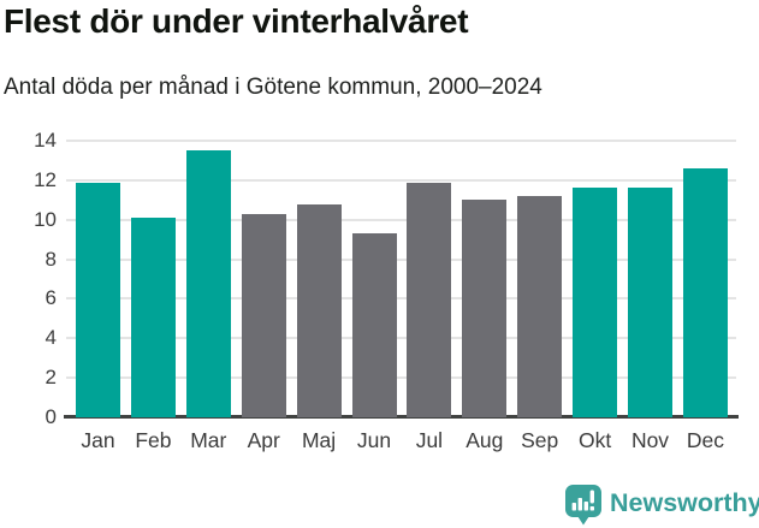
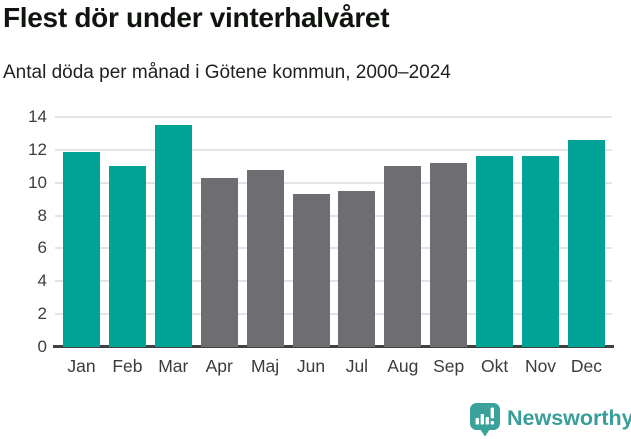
Feb: 10.1 -> 11.0
Jul: 11.9 -> 9.5
